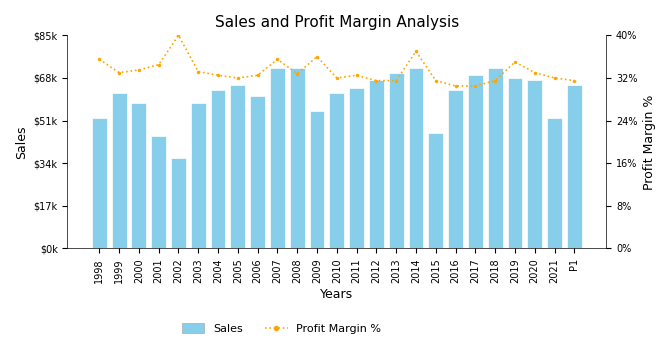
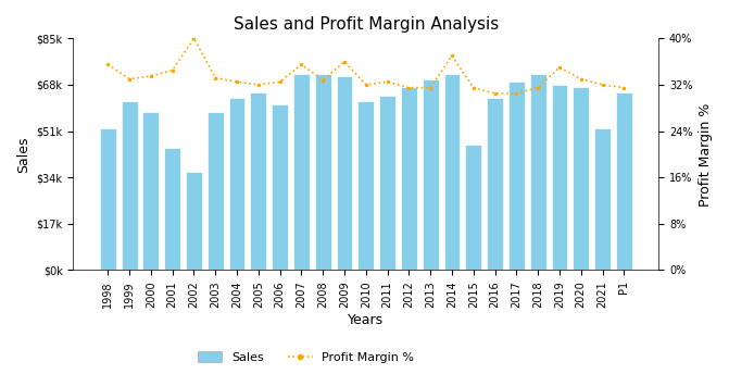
Sales/2009: $55k -> $71k
